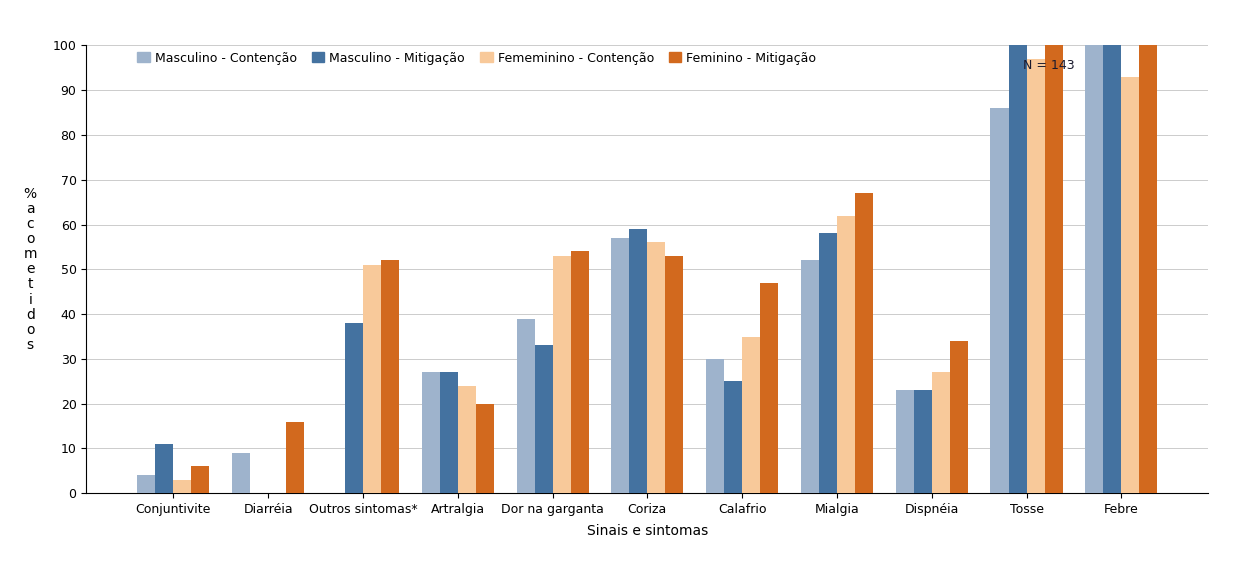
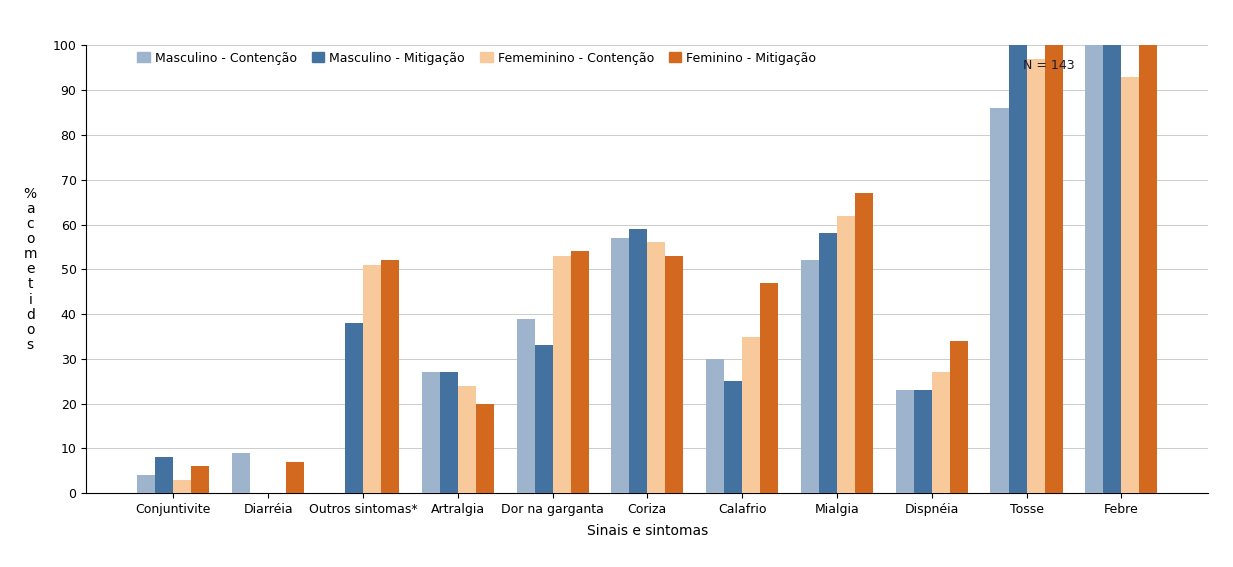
Masculino - Mitigação/Conjuntivite: 11 -> 8
Feminino - Mitigação/Diarréia: 16 -> 7
